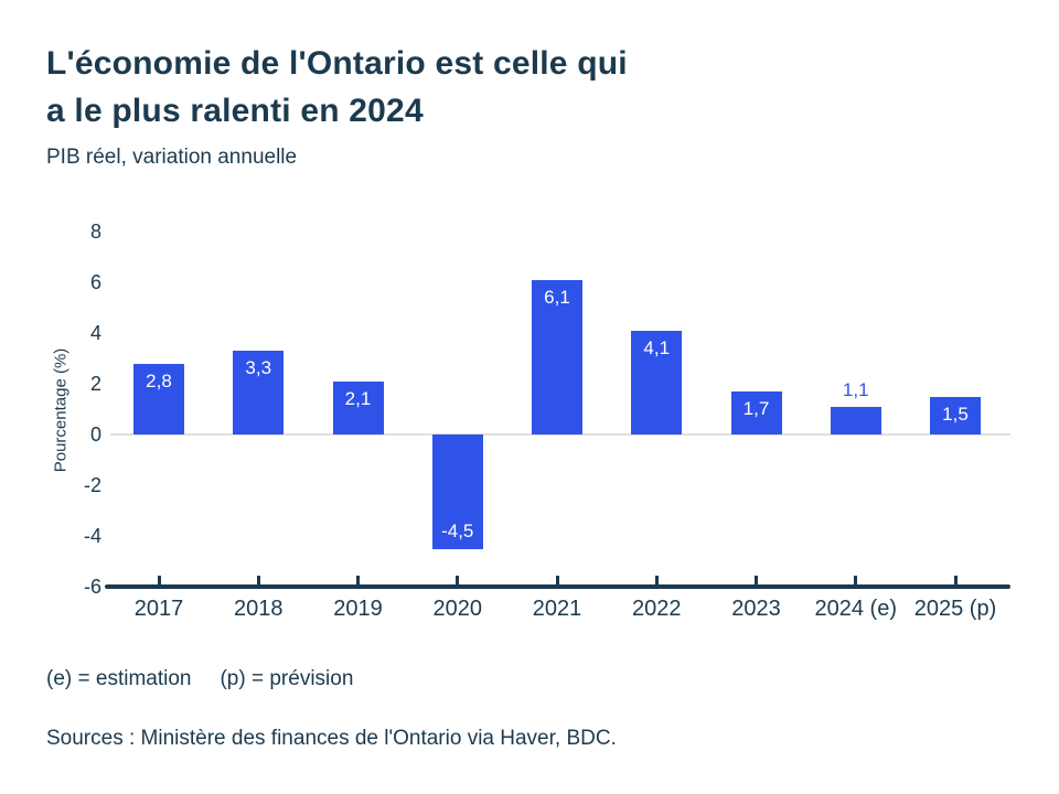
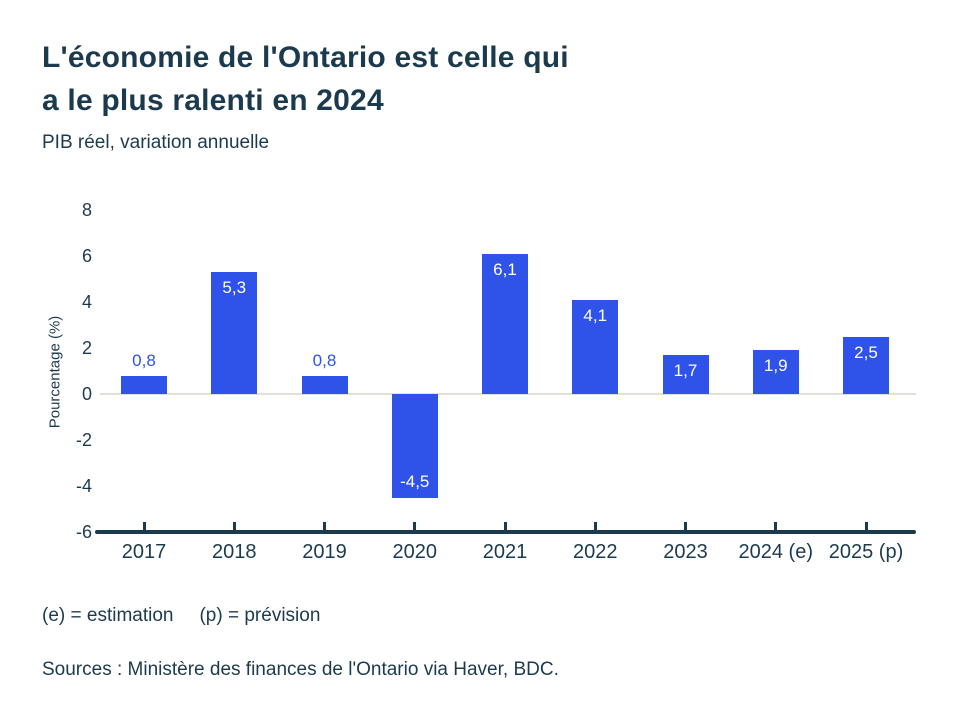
2017: 2,8 -> 0,8
2018: 3,3 -> 5,3
2019: 2,1 -> 0,8
2024 (e): 1,1 -> 1,9
2025 (p): 1,5 -> 2,5
